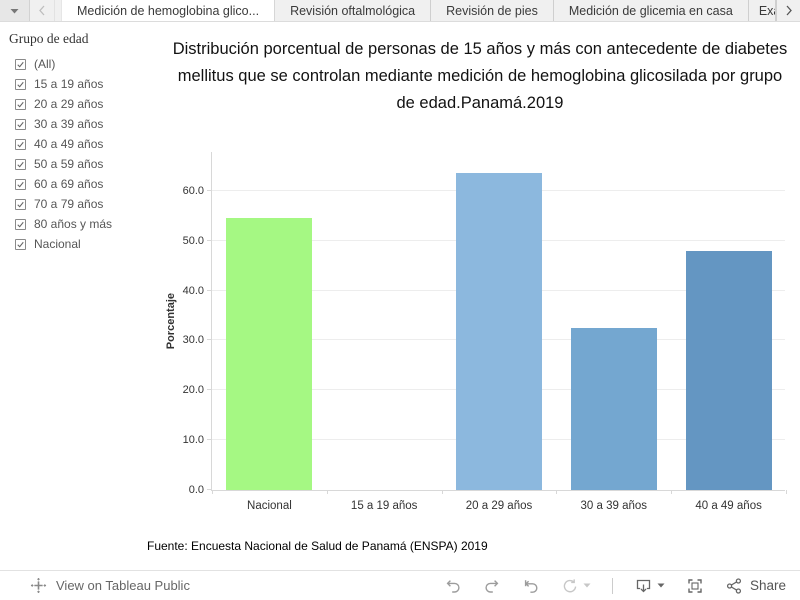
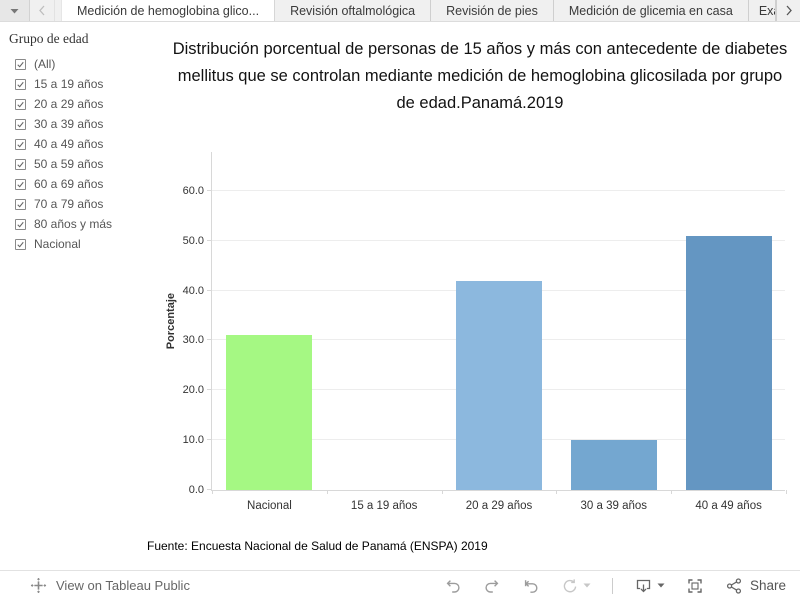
Nacional: 54 -> 31
20 a 29 años: 64 -> 42
30 a 39 años: 32 -> 10
40 a 49 años: 48 -> 51
